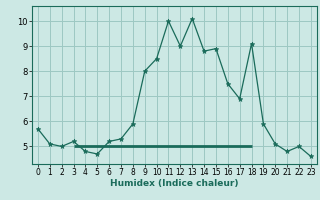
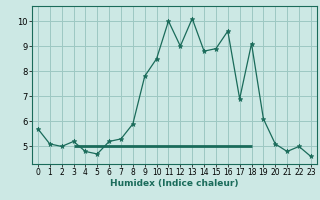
9: 8.0 -> 7.8
16: 7.5 -> 9.6
19: 5.9 -> 6.1
